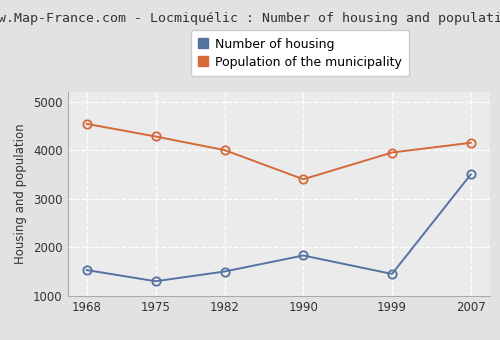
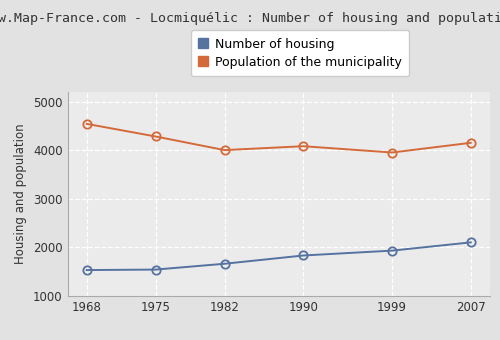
Number of housing/1975: 1300 -> 1540
Number of housing/1982: 1500 -> 1660
Population of the municipality/1990: 3400 -> 4080
Number of housing/1999: 1450 -> 1930
Number of housing/2007: 3500 -> 2100
